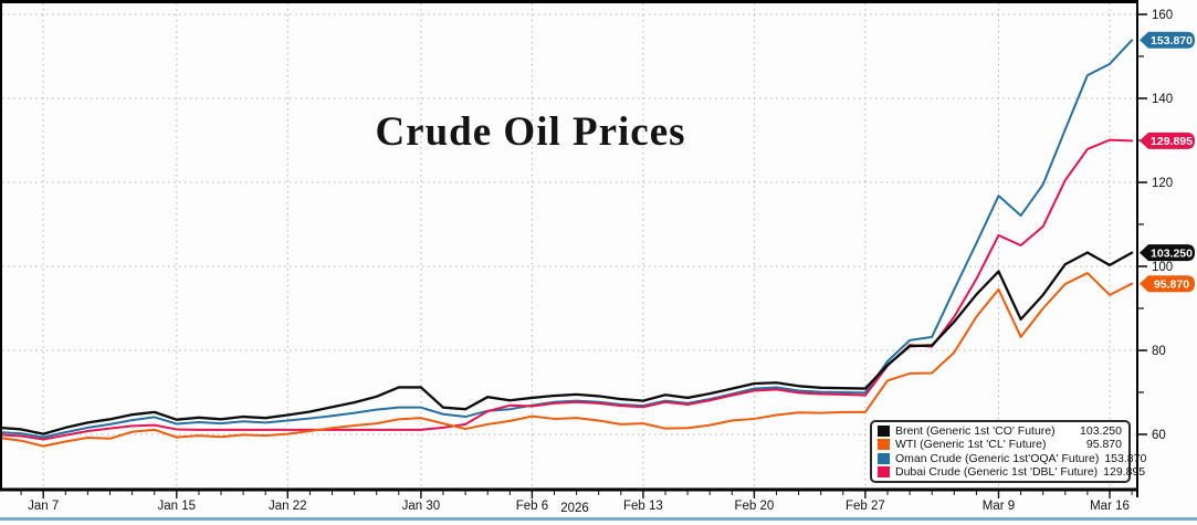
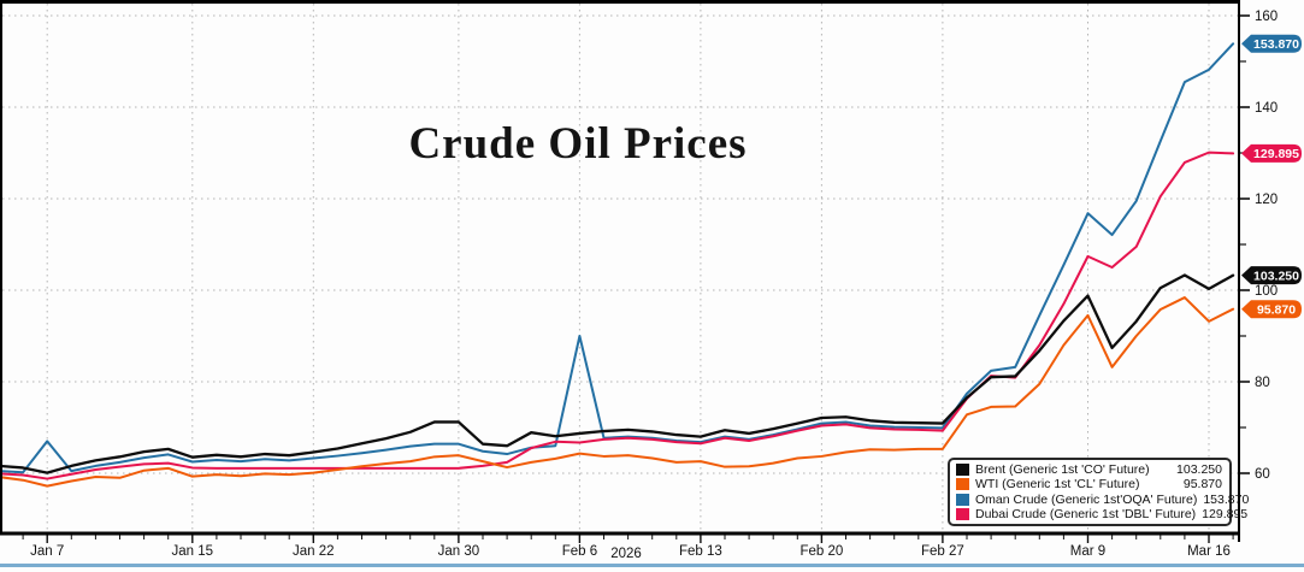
Oman Crude (Generic 1st'OQA' Future)/Jan 7: 59 -> 67
Oman Crude (Generic 1st'OQA' Future)/Feb 6: 67 -> 90
